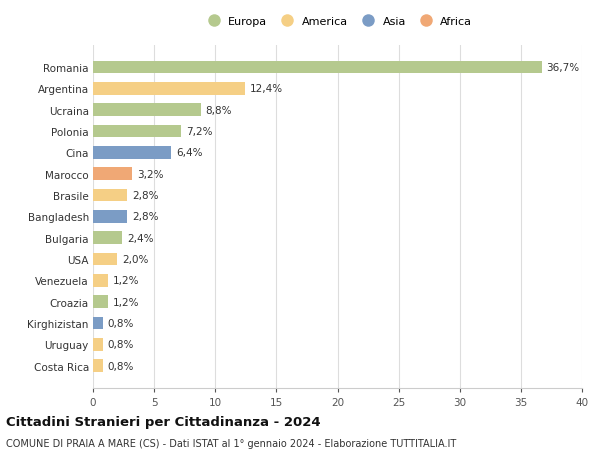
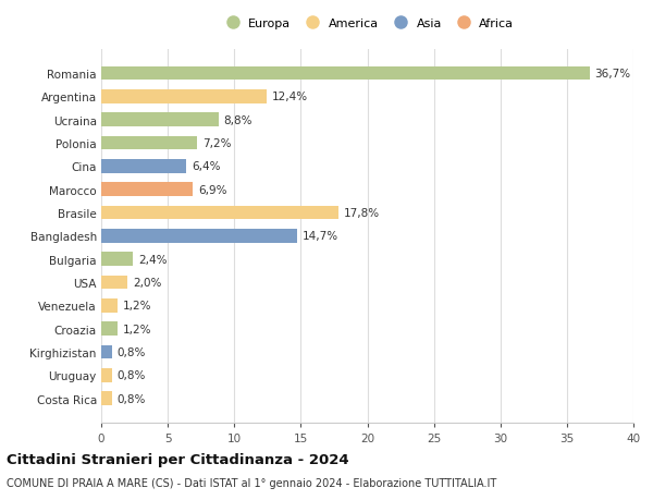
Marocco: 3,2% -> 6,9%
Brasile: 2,8% -> 17,8%
Bangladesh: 2,8% -> 14,7%
